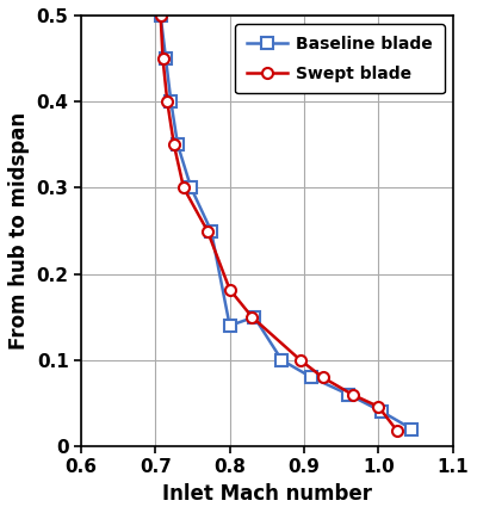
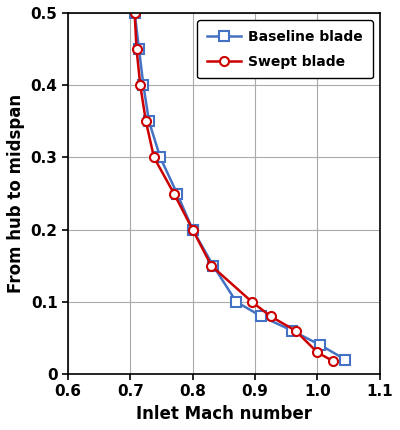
Baseline blade/0.8: 0.14 -> 0.20
Swept blade/0.8: 0.182 -> 0.200
Swept blade/1.0: 0.046 -> 0.030
